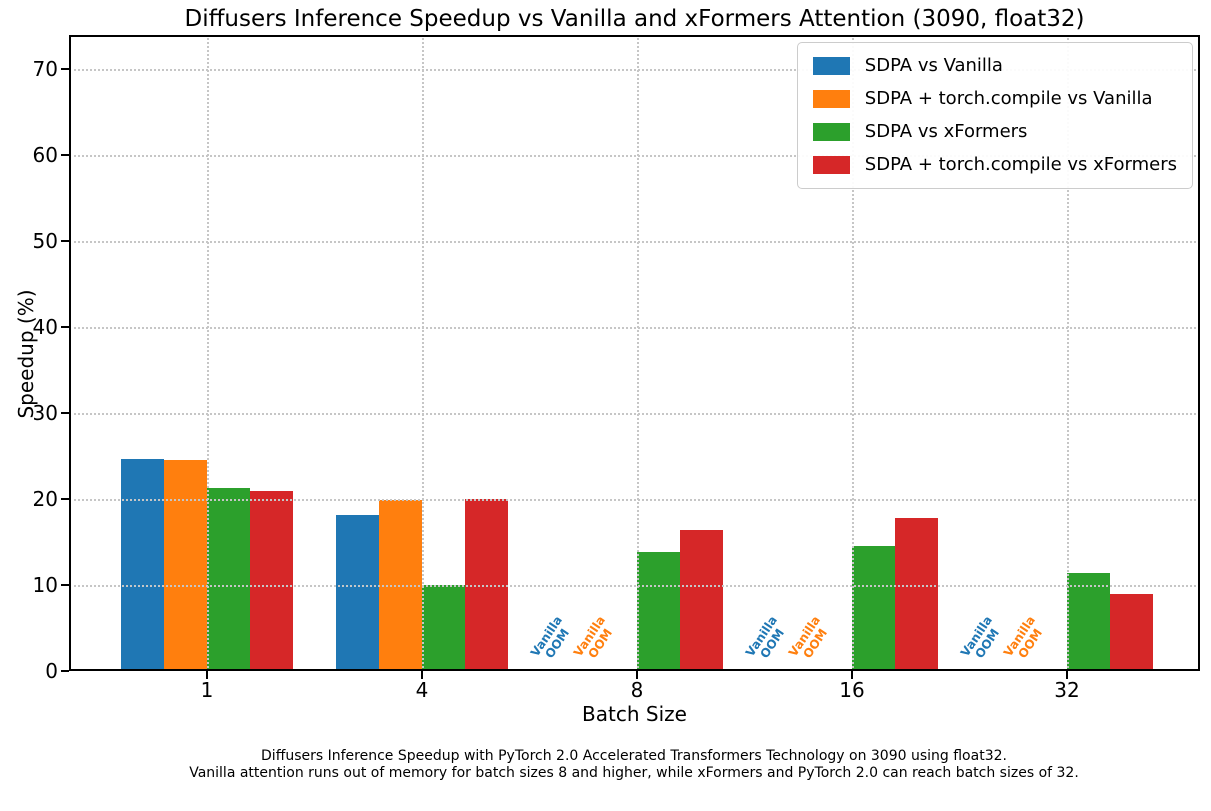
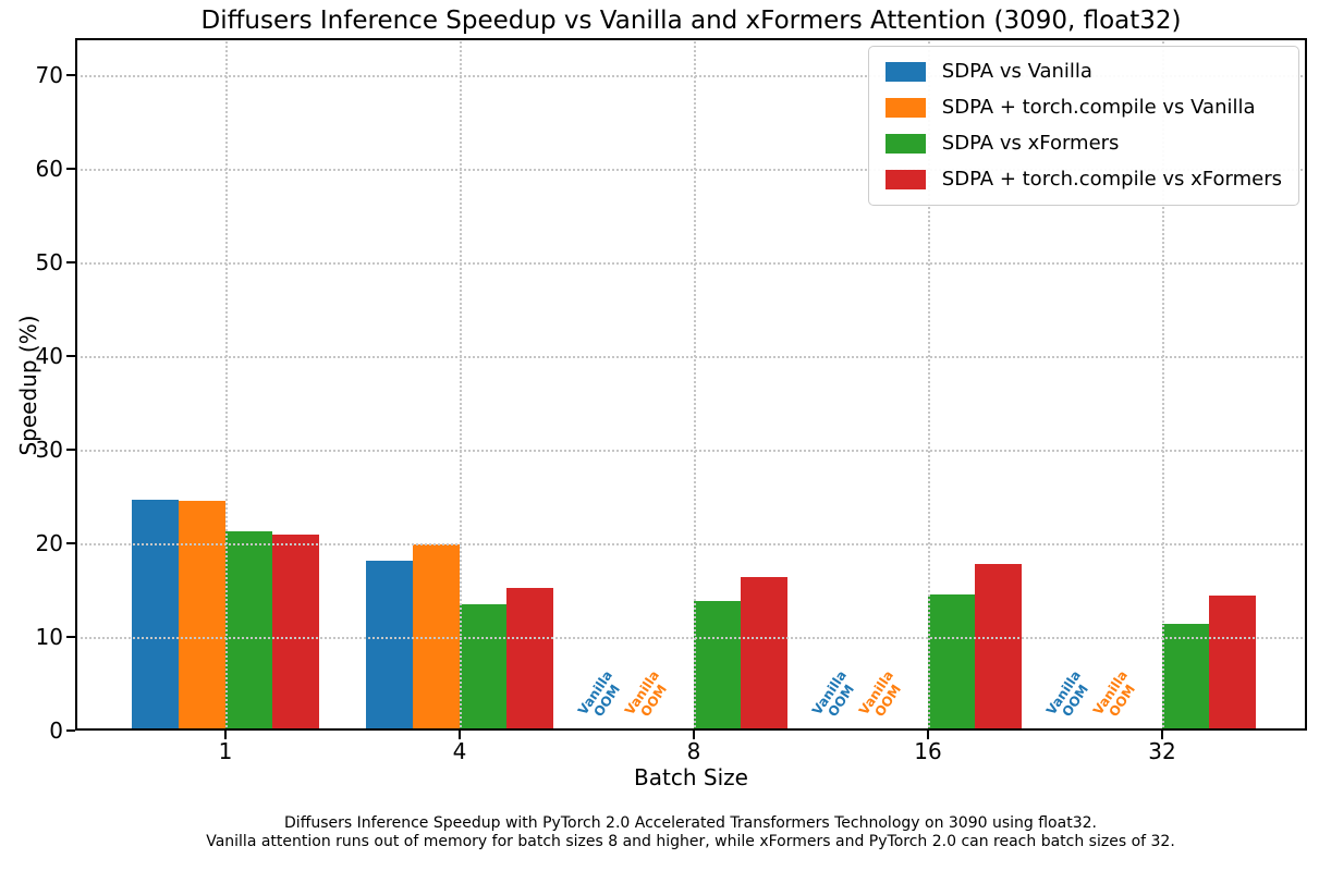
SDPA vs xFormers/4: 10 -> 14
SDPA + torch.compile vs xFormers/4: 20 -> 15
SDPA + torch.compile vs xFormers/32: 9 -> 14
